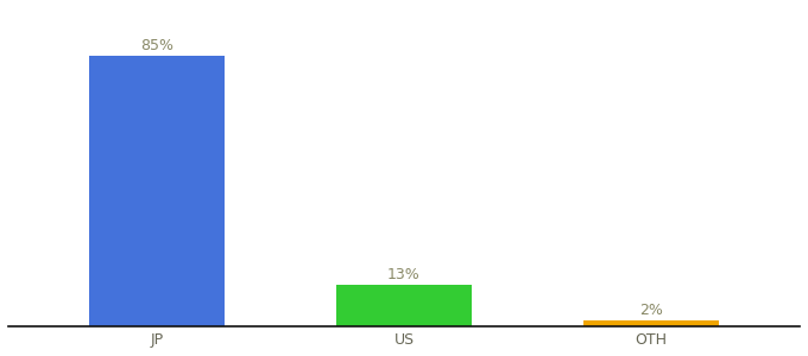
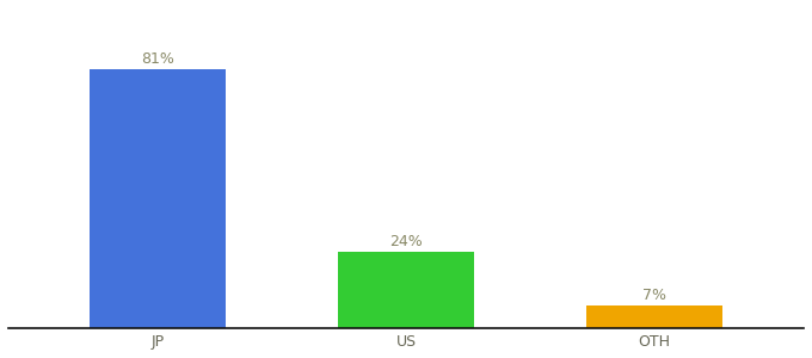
JP: 85% -> 81%
US: 13% -> 24%
OTH: 2% -> 7%
